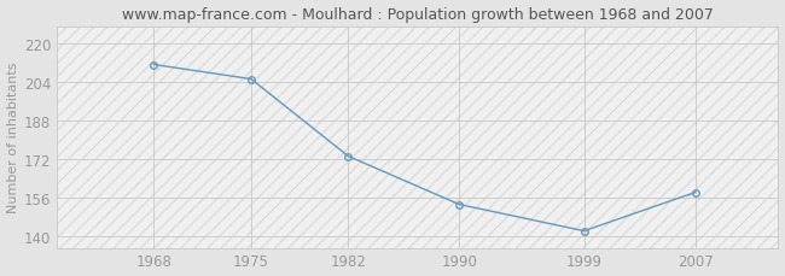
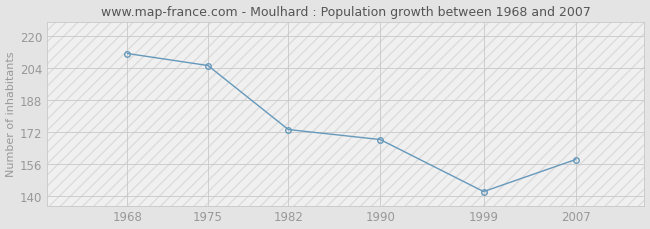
1990: 153 -> 168
